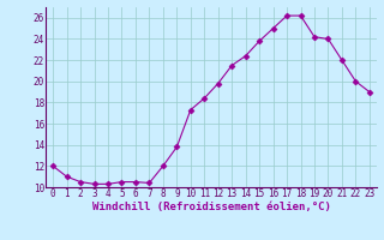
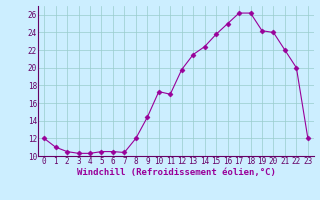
9: 13.8 -> 14.4
11: 18.4 -> 17.0
23: 19.0 -> 12.0
